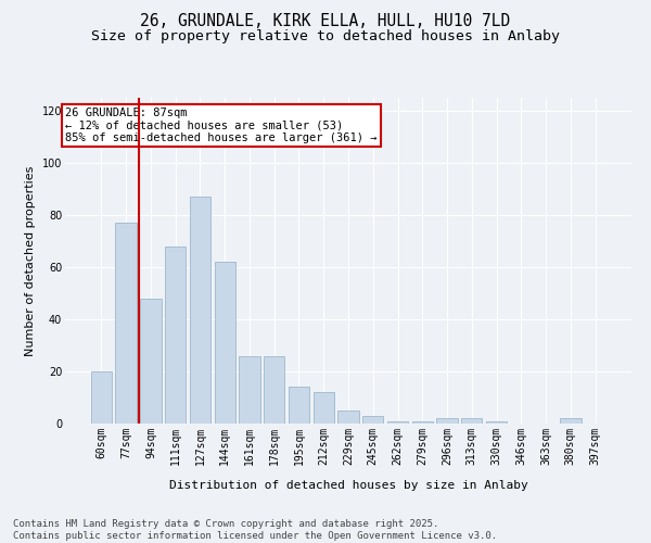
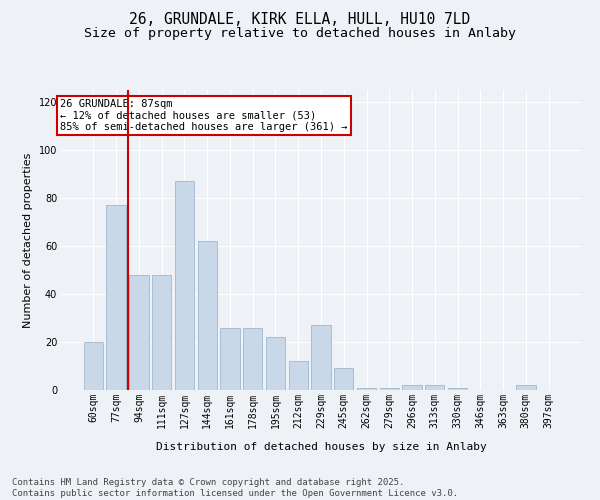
111sqm: 68 -> 48
195sqm: 14 -> 22
229sqm: 5 -> 27
245sqm: 3 -> 9
